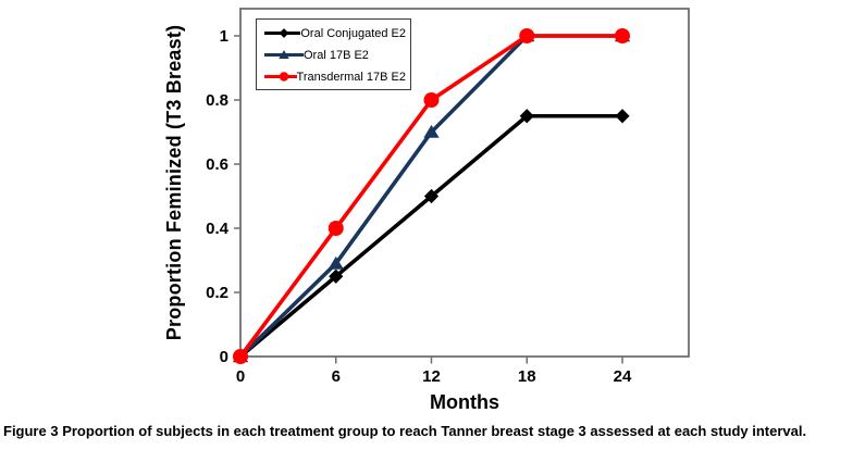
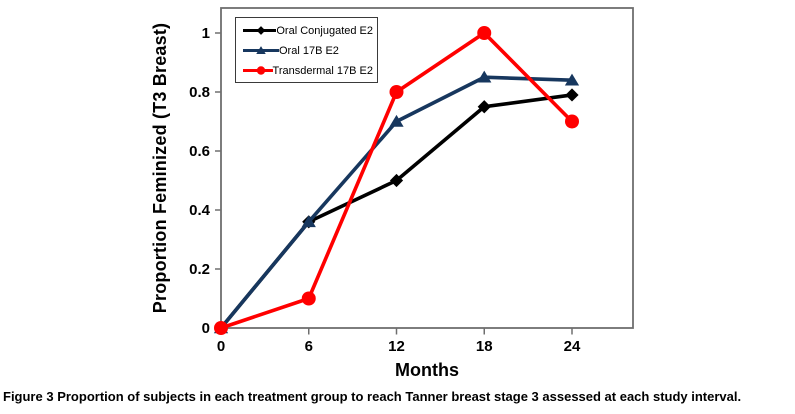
Oral Conjugated E2/6: 0.25 -> 0.36
Oral 17B E2/6: 0.29 -> 0.36
Transdermal 17B E2/6: 0.4 -> 0.1
Oral 17B E2/18: 1.00 -> 0.85
Oral Conjugated E2/24: 0.75 -> 0.79
Oral 17B E2/24: 1.00 -> 0.84
Transdermal 17B E2/24: 1.0 -> 0.7
